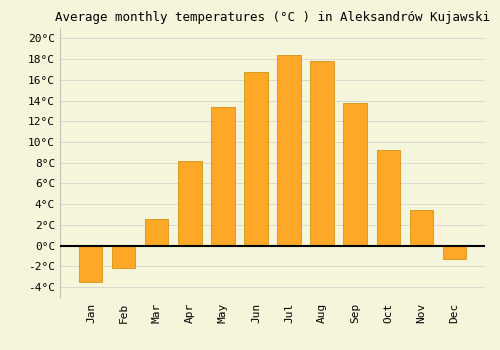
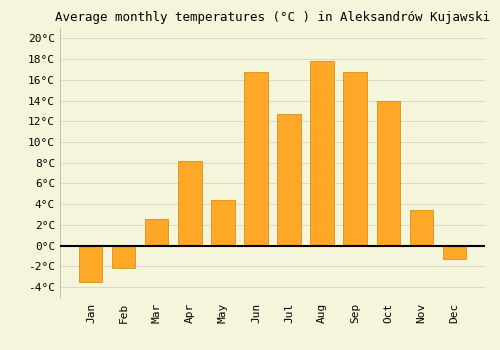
May: 13.4°C -> 4.4°C
Jul: 18.4°C -> 12.7°C
Sep: 13.8°C -> 16.8°C
Oct: 9.2°C -> 14.0°C
